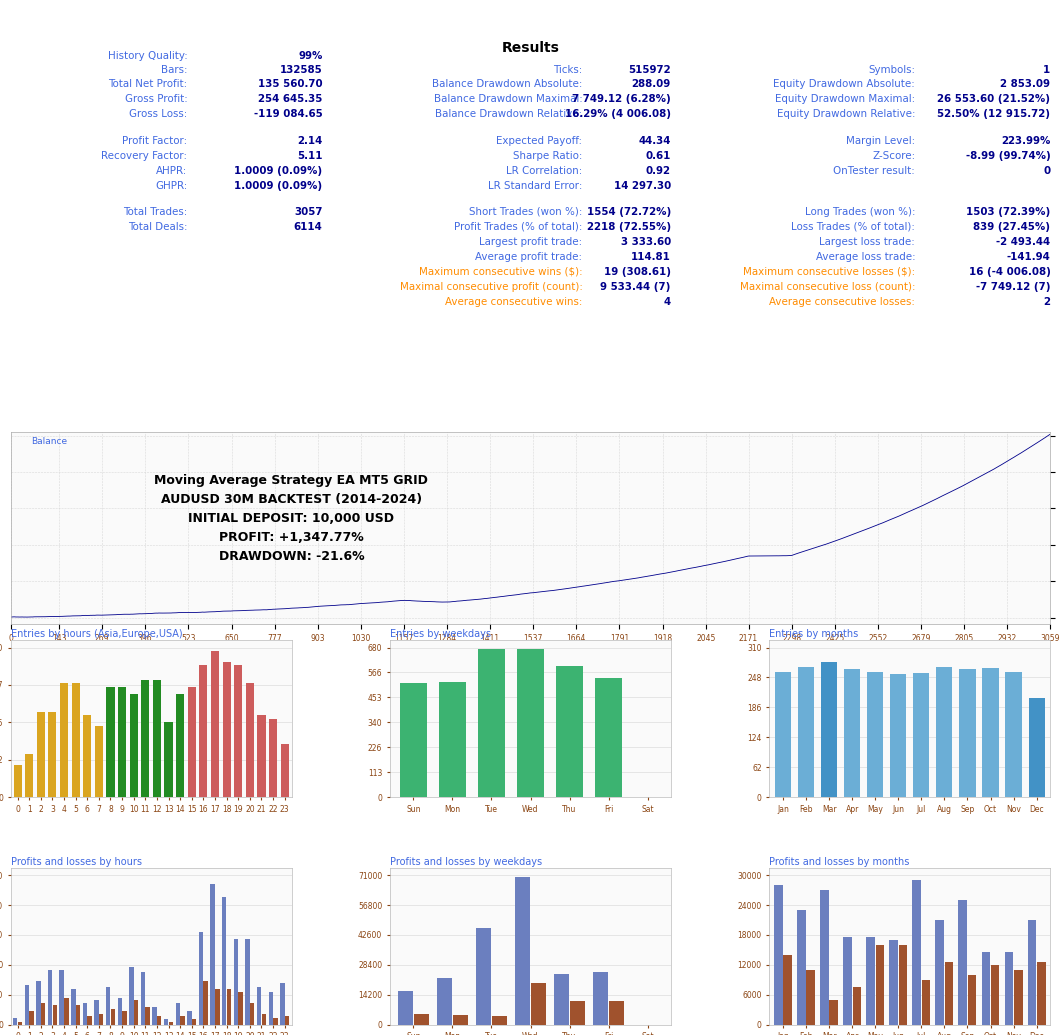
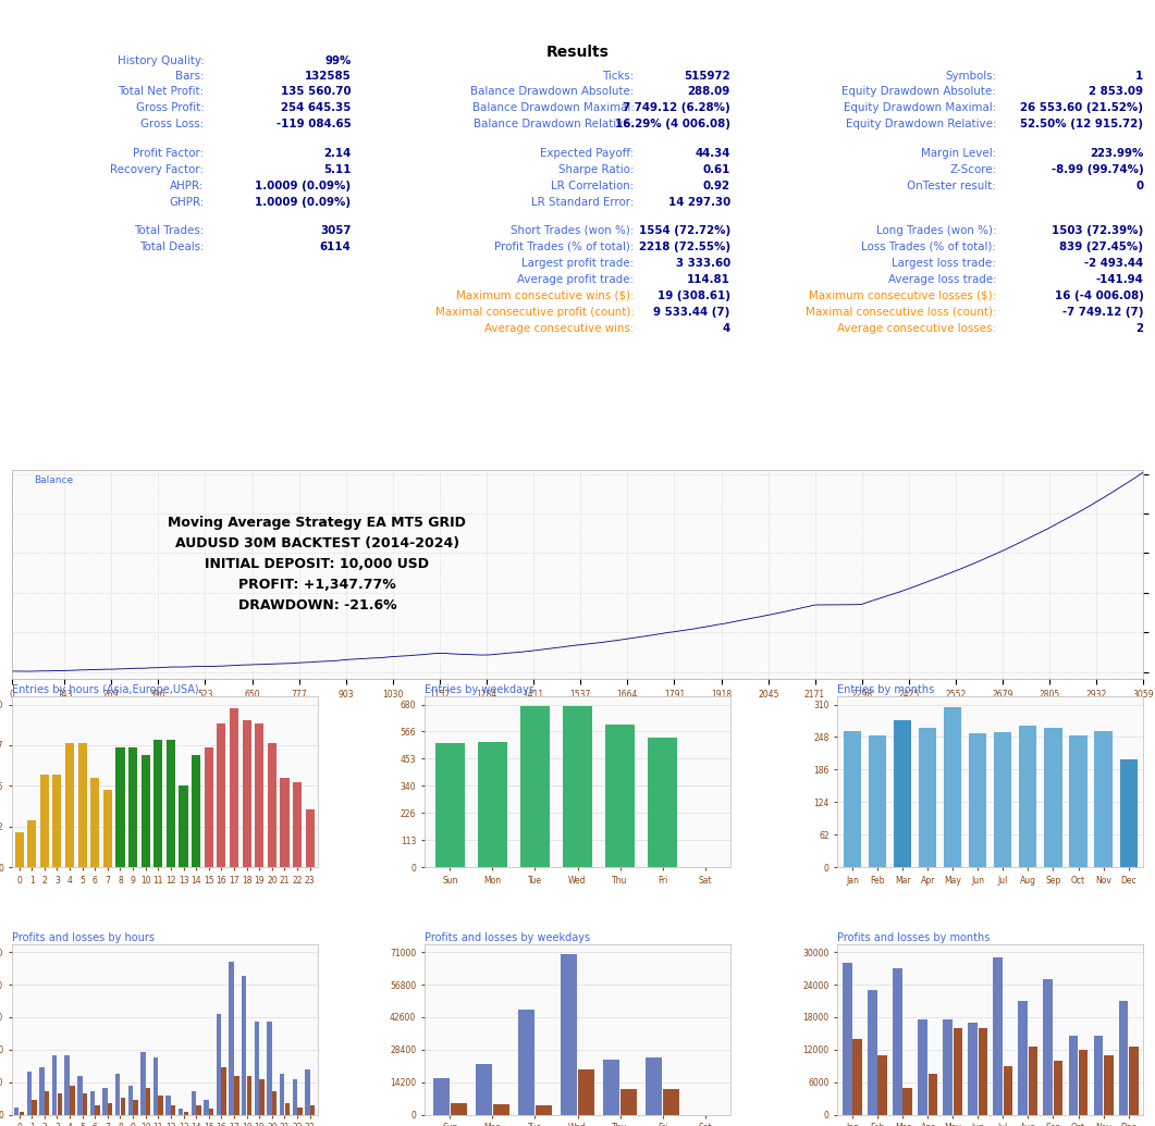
Entries by months/Feb: 270 -> 250
Entries by months/May: 260 -> 305
Entries by months/Oct: 268 -> 250
